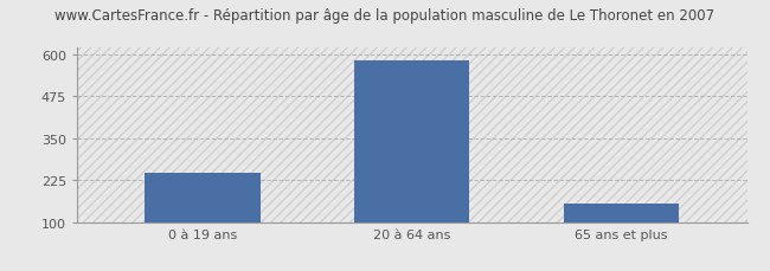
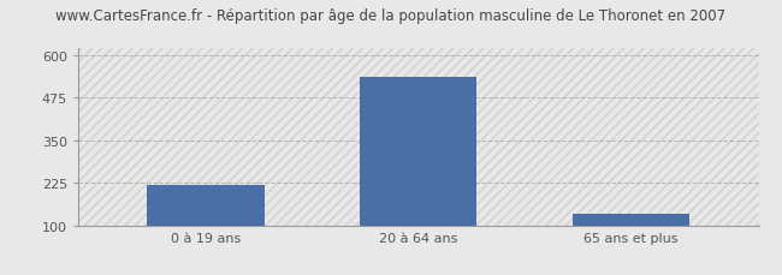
0 à 19 ans: 248 -> 220
20 à 64 ans: 583 -> 535
65 ans et plus: 155 -> 135
